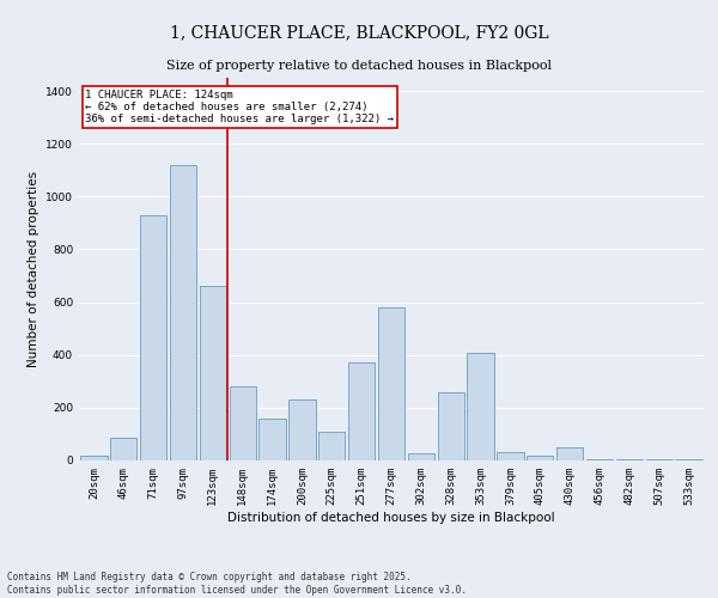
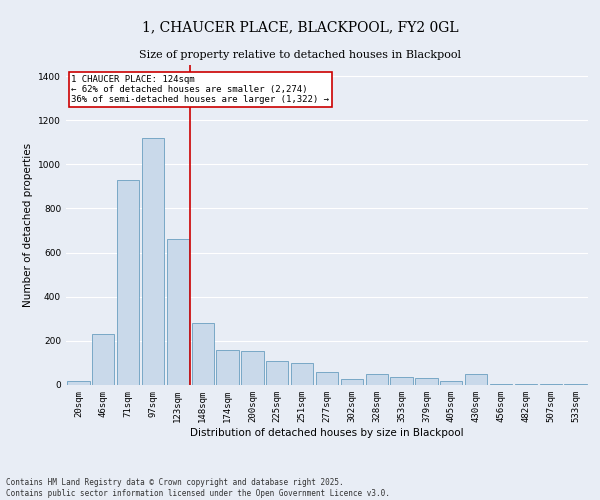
46sqm: 85 -> 230
200sqm: 230 -> 155
251sqm: 370 -> 100
277sqm: 580 -> 60
328sqm: 260 -> 50
353sqm: 410 -> 35
